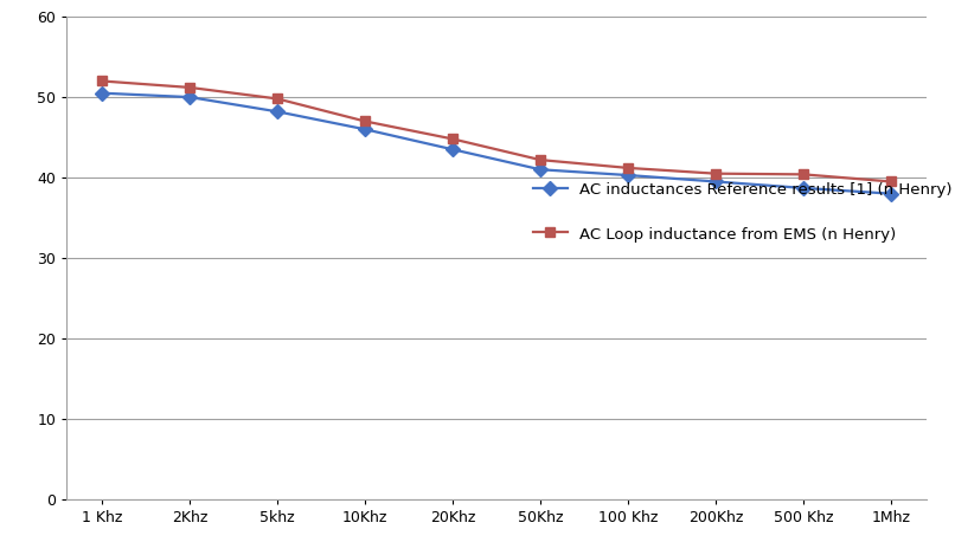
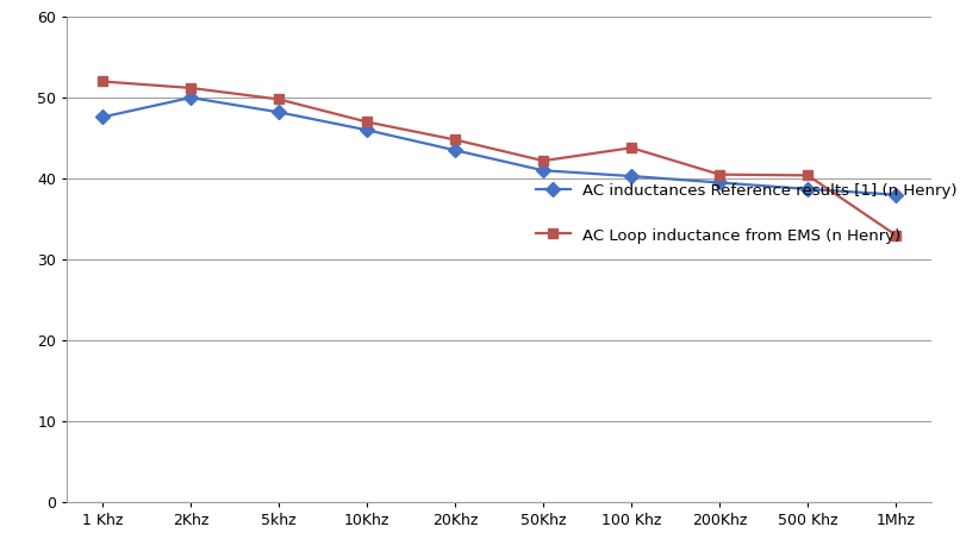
AC inductances Reference results [1] (n Henry)/1 Khz: 50.5 -> 47.6
AC Loop inductance from EMS (n Henry)/100 Khz: 41.2 -> 43.8
AC Loop inductance from EMS (n Henry)/1Mhz: 39.5 -> 33.0
